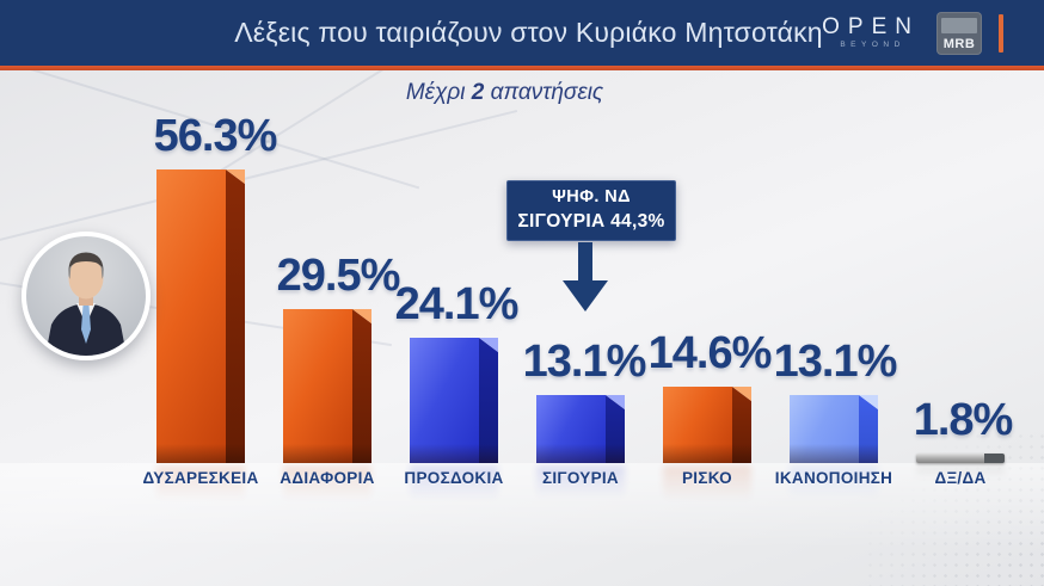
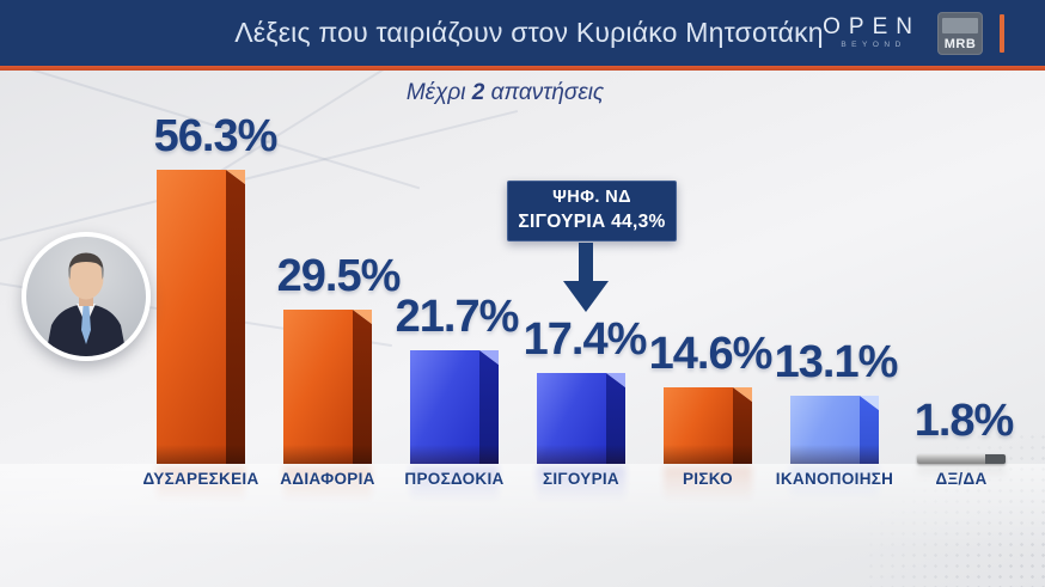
ΠΡΟΣΔΟΚΙΑ: 24.1% -> 21.7%
ΣΙΓΟΥΡΙΑ: 13.1% -> 17.4%
